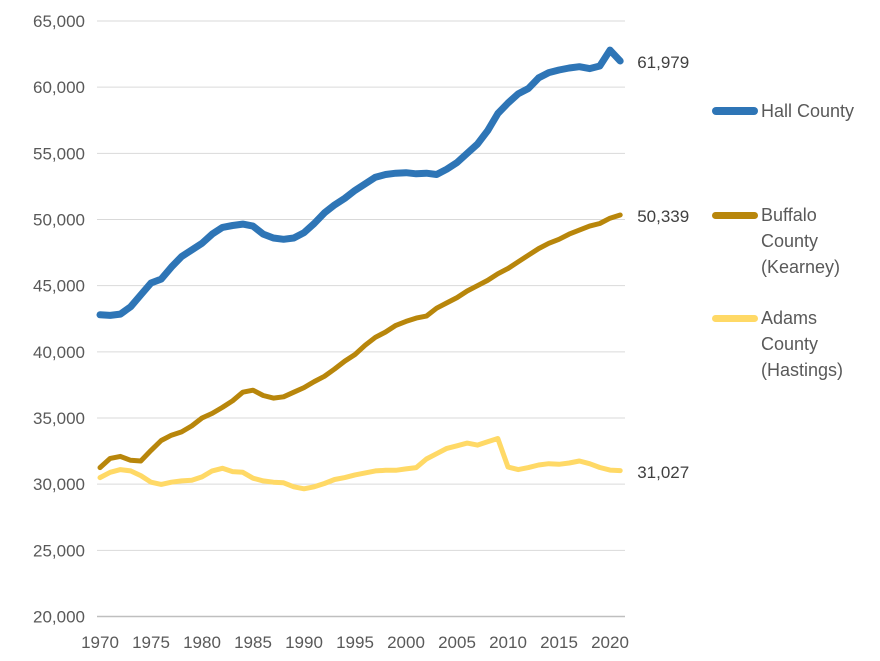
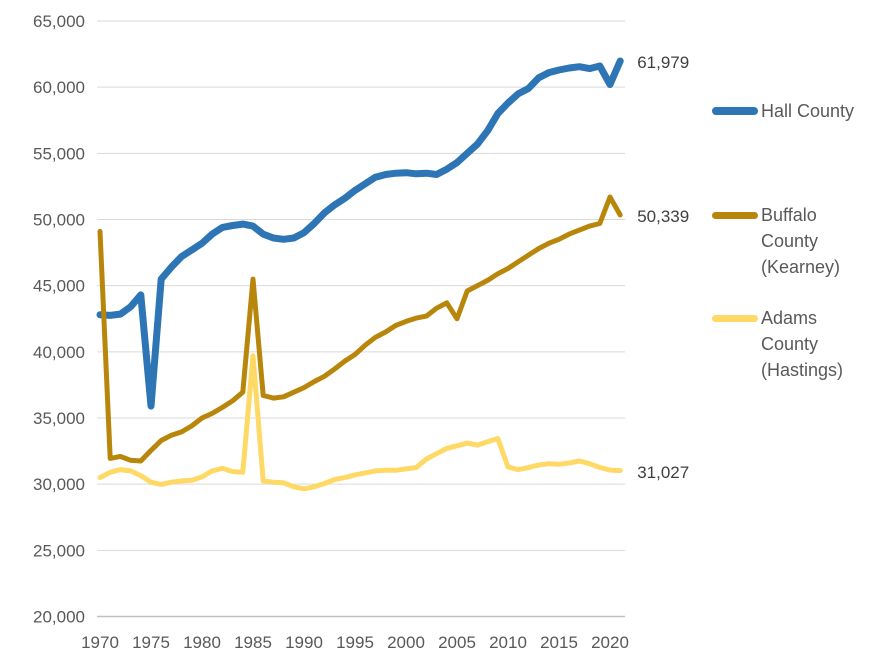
Buffalo County (Kearney)/1970: 31200 -> 49100
Hall County/1975: 45200 -> 35900
Buffalo County (Kearney)/1985: 37100 -> 45500
Adams County (Hastings)/1985: 30400 -> 39700
Buffalo County (Kearney)/2005: 44100 -> 42500
Hall County/2020: 62800 -> 60200
Buffalo County (Kearney)/2020: 50100 -> 51700
